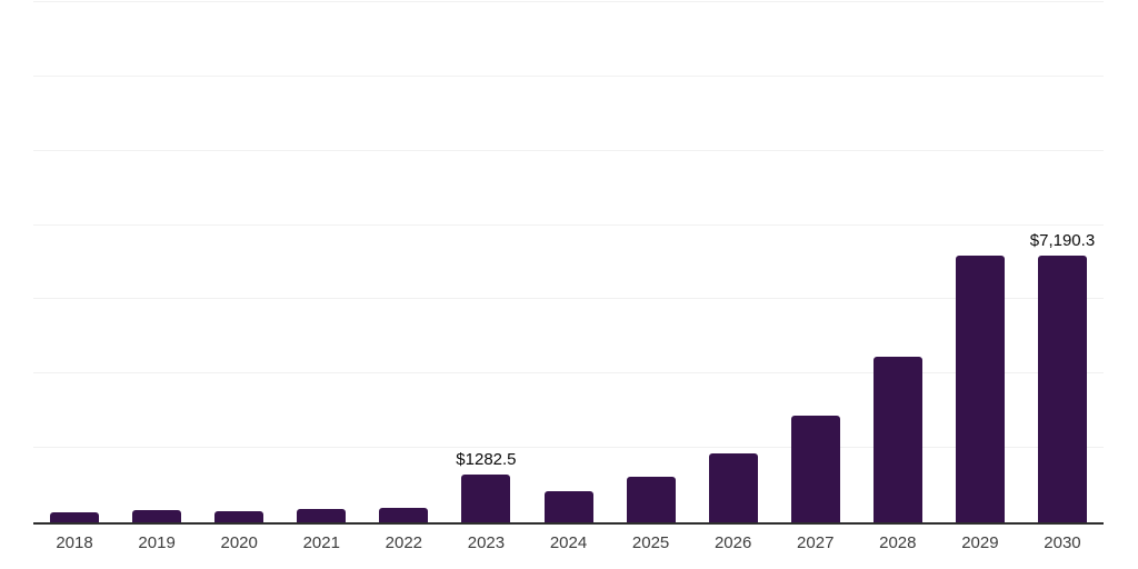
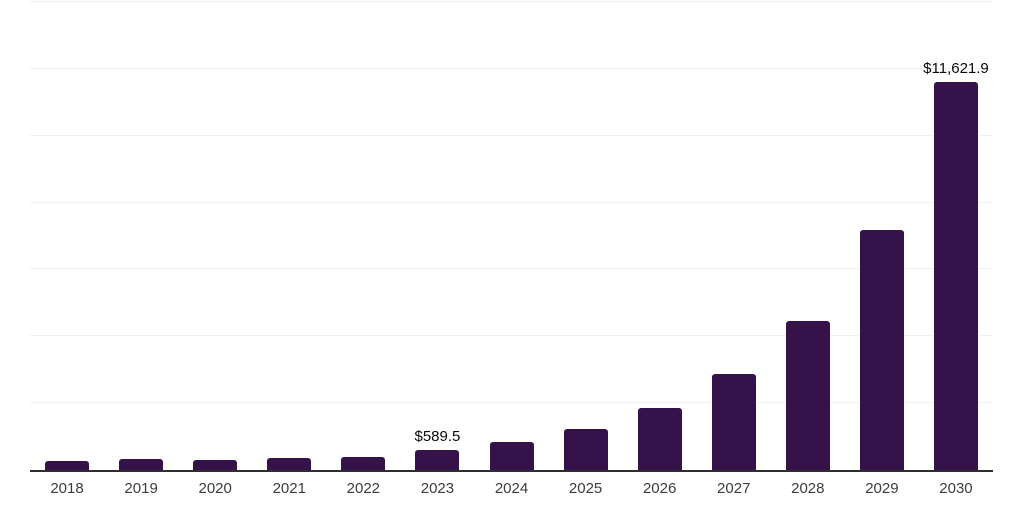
2023: $1282.5 -> $589.5
2030: $7,190.3 -> $11,621.9
